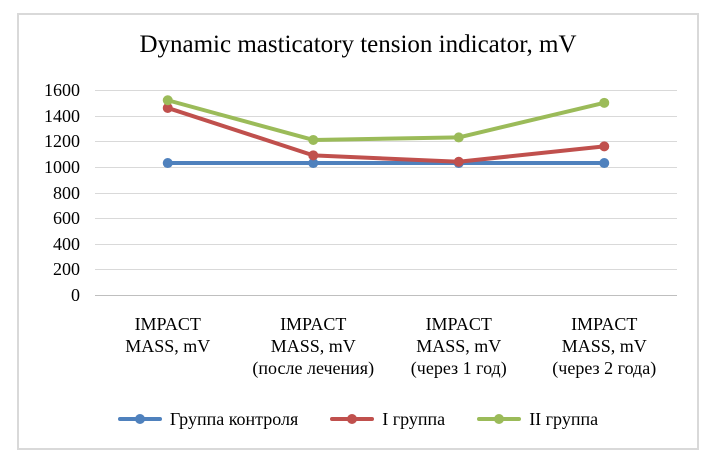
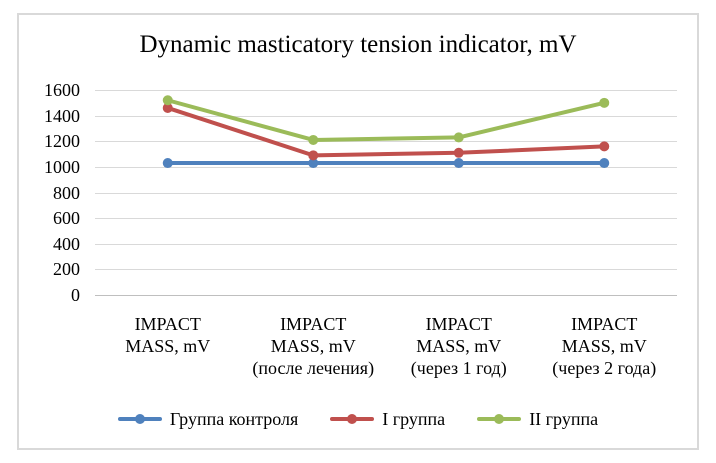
I группа/IMPACT MASS, mV (через 1 год): 1040 -> 1110
